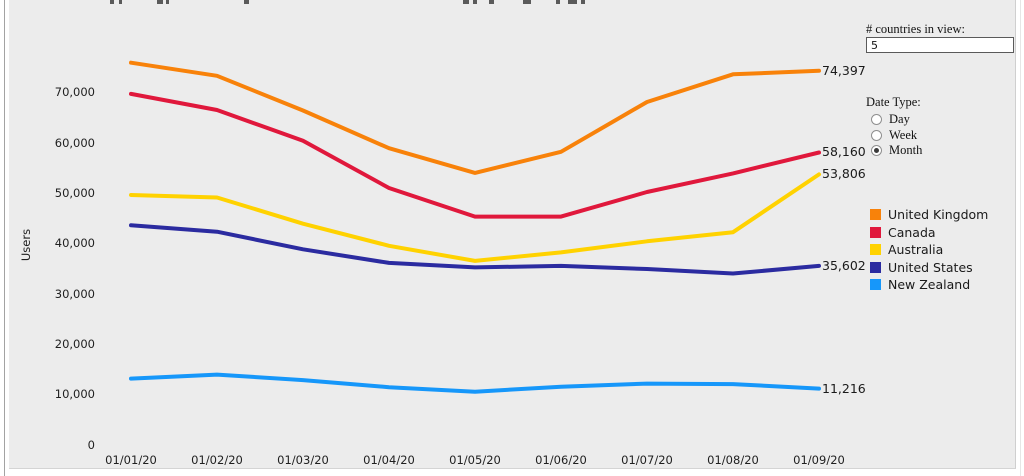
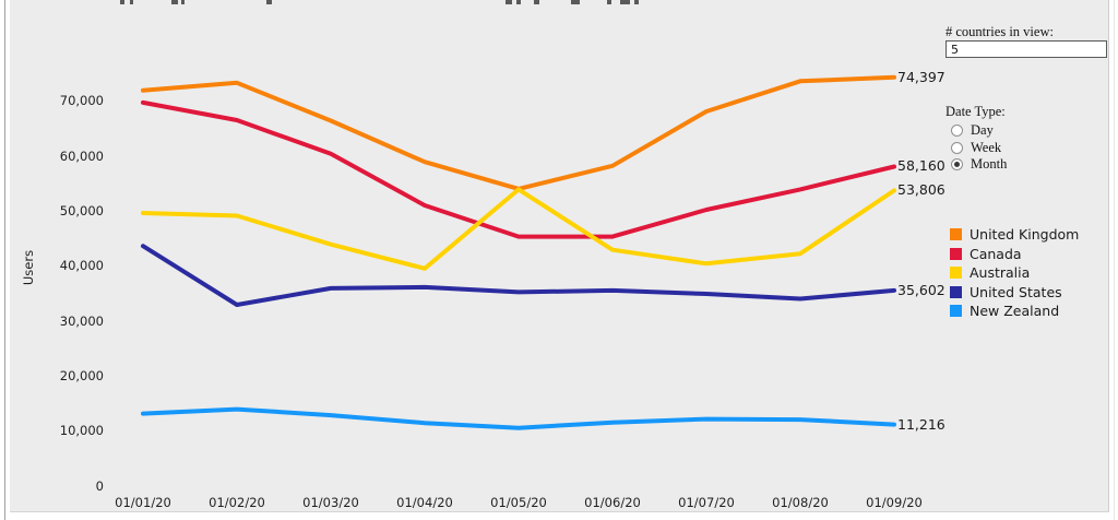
United Kingdom/01/01/20: 76000 -> 72000
United States/01/02/20: 42000 -> 33000
United States/01/03/20: 39000 -> 36000
Australia/01/05/20: 37000 -> 54000
Australia/01/06/20: 38000 -> 43000
